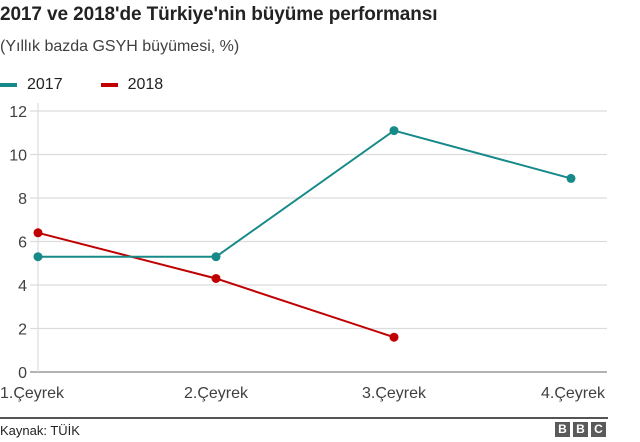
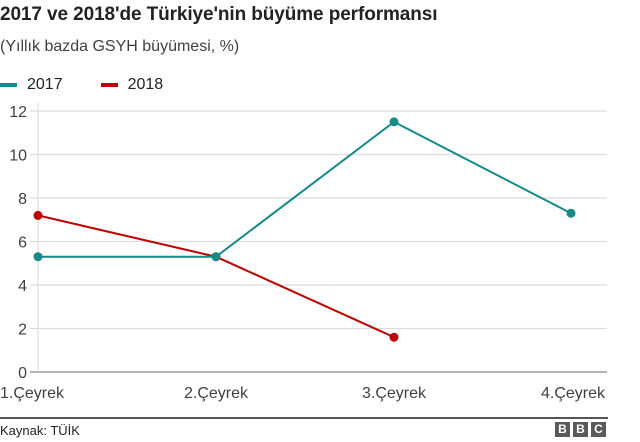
2018/1.Çeyrek: 6.4 -> 7.2
2018/2.Çeyrek: 4.3 -> 5.3
2017/3.Çeyrek: 11.1 -> 11.5
2017/4.Çeyrek: 8.9 -> 7.3
